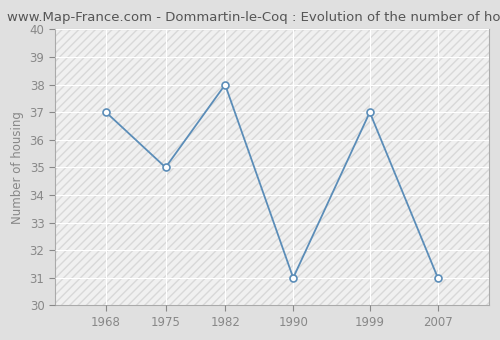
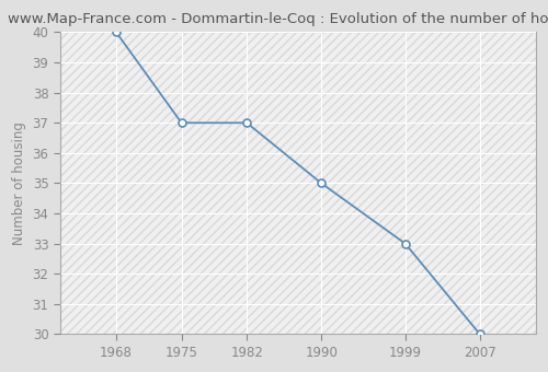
1968: 37 -> 40
1975: 35 -> 37
1982: 38 -> 37
1990: 31 -> 35
1999: 37 -> 33
2007: 31 -> 30
